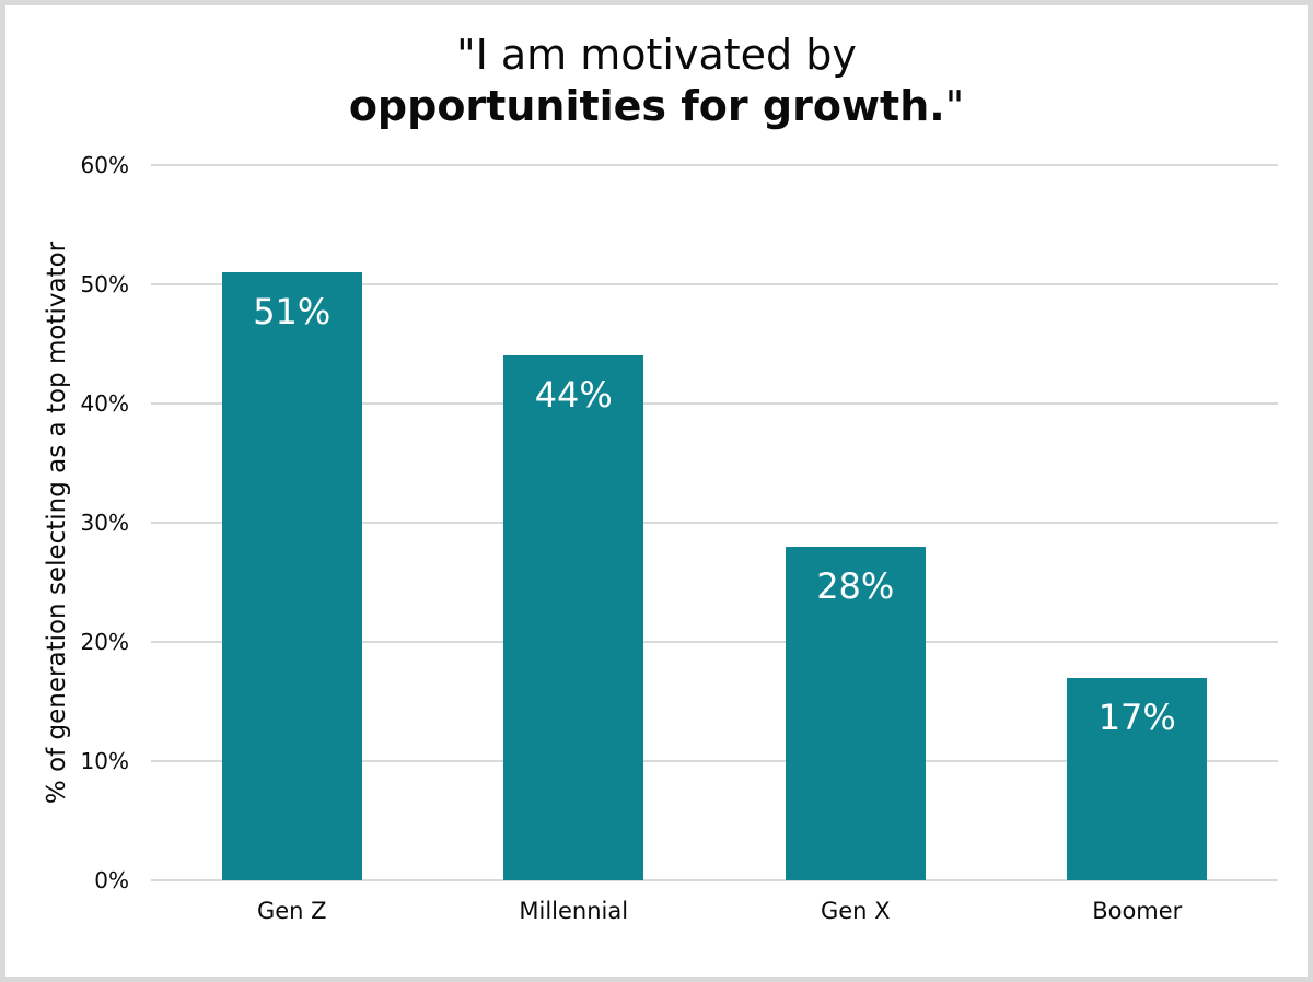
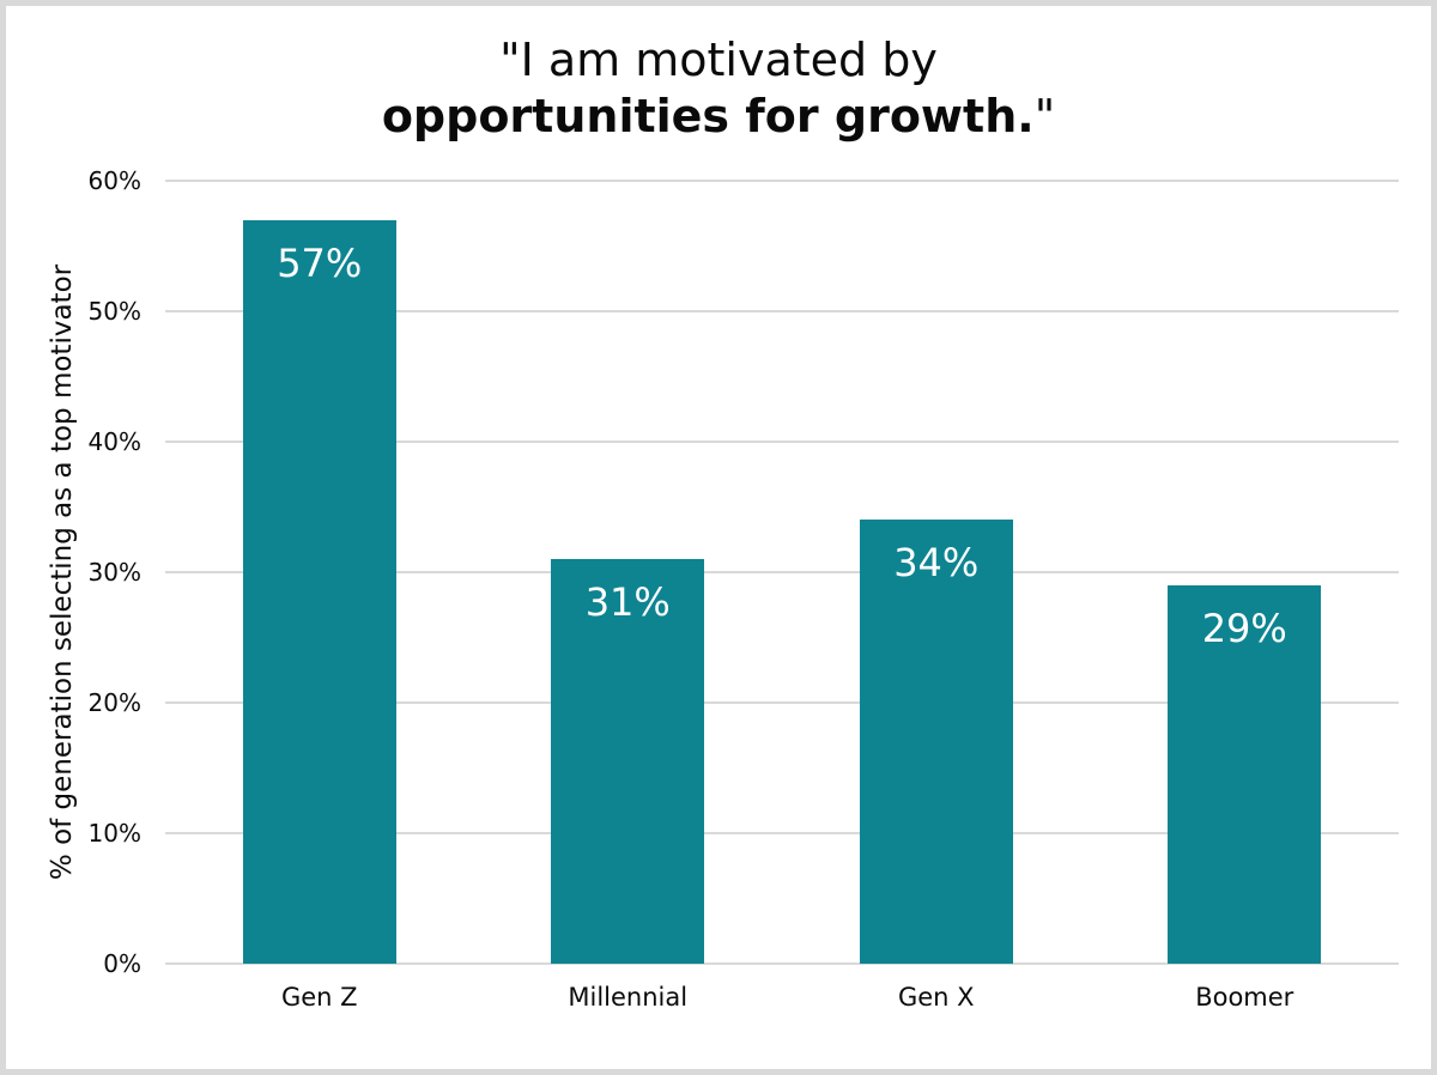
Gen Z: 51% -> 57%
Millennial: 44% -> 31%
Gen X: 28% -> 34%
Boomer: 17% -> 29%
